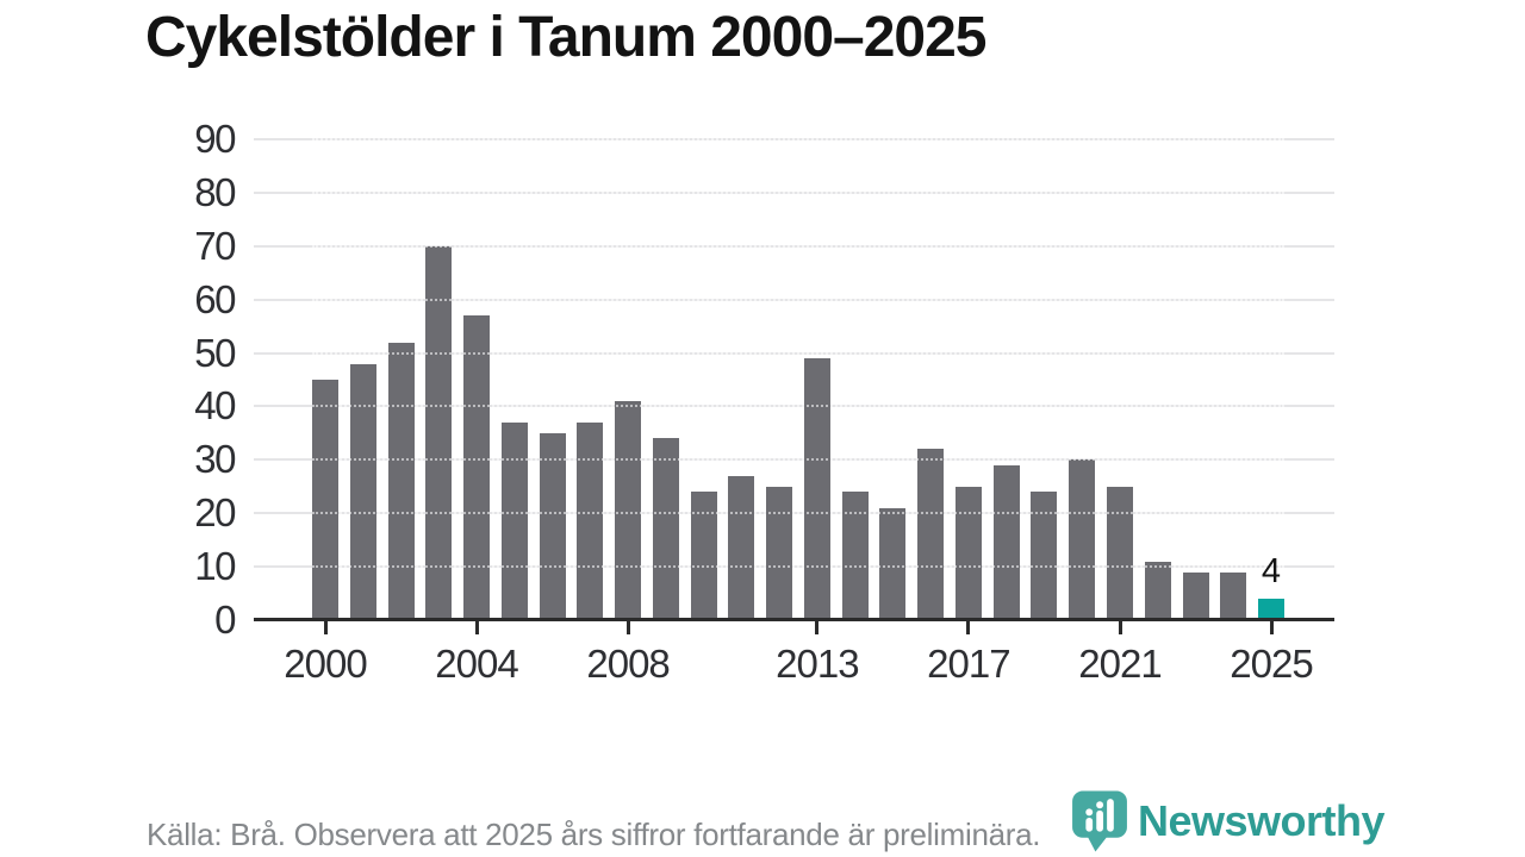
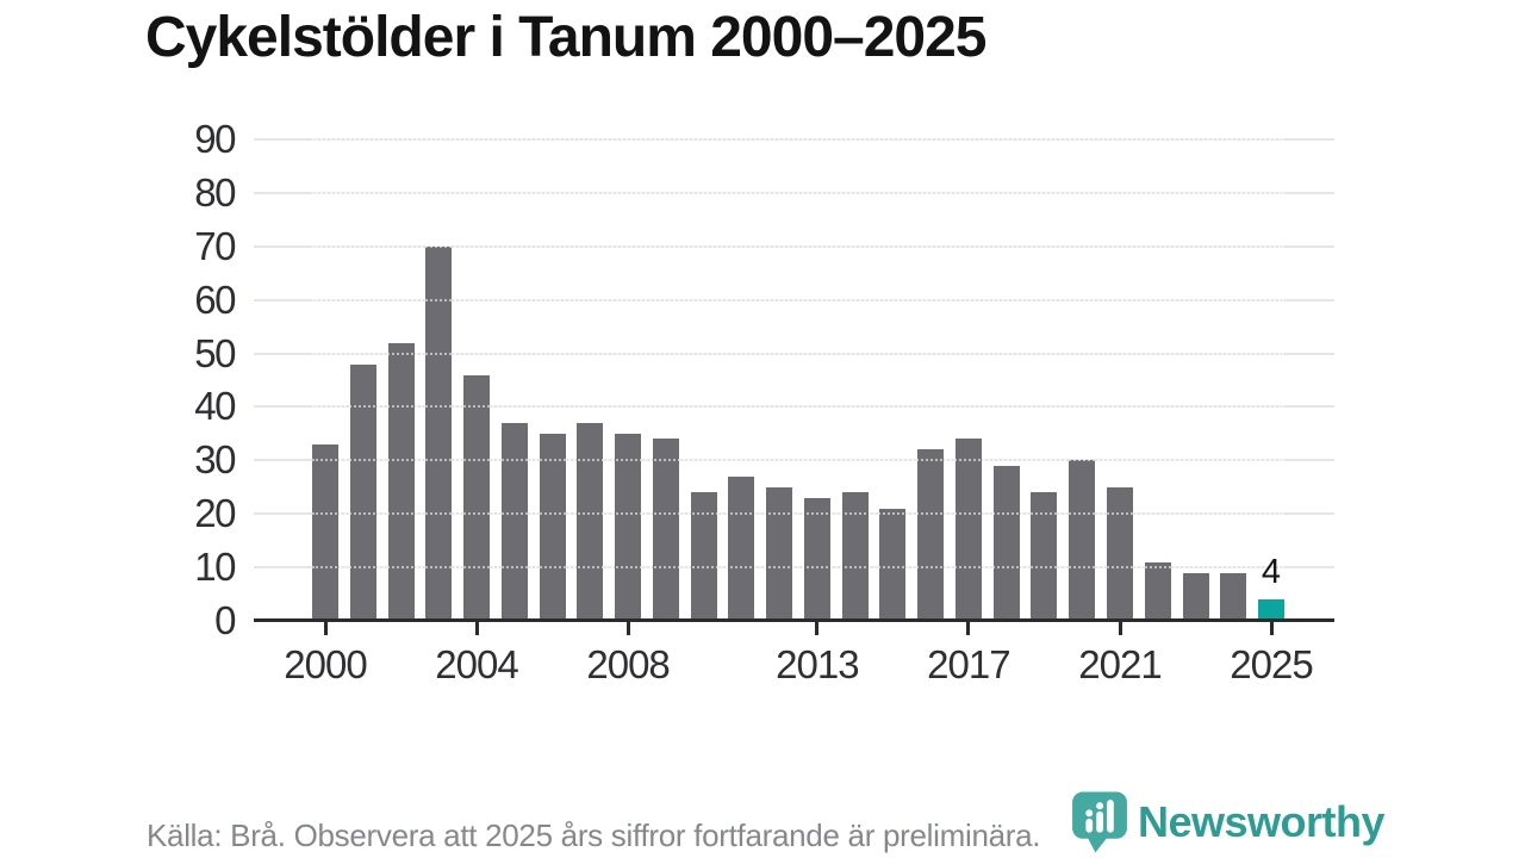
2000: 45 -> 33
2004: 57 -> 46
2008: 41 -> 35
2013: 49 -> 23
2017: 25 -> 34
